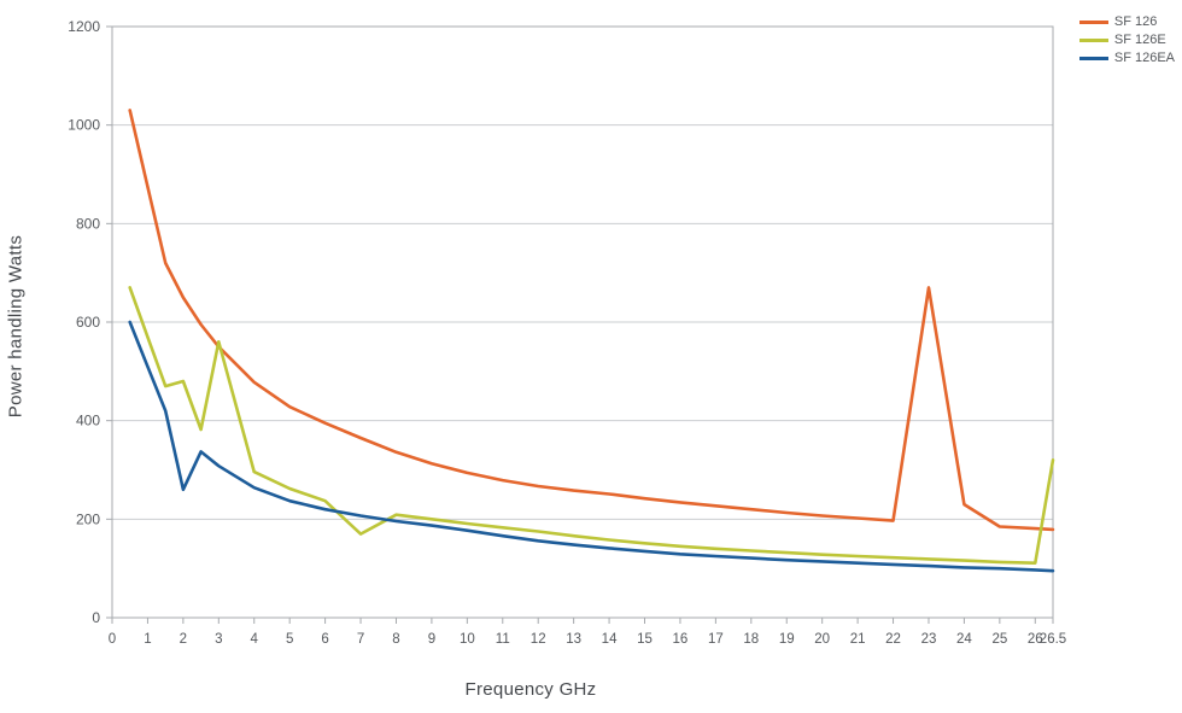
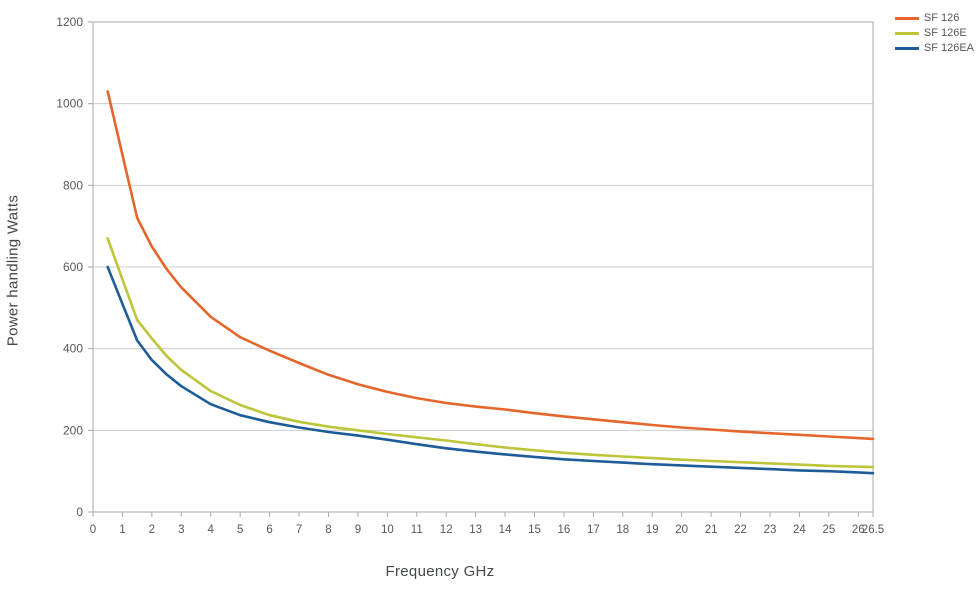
SF 126E/2: 480 -> 420
SF 126EA/2: 260 -> 370
SF 126E/3: 560 -> 350
SF 126E/7: 170 -> 220
SF 126/23: 670 -> 190
SF 126/24: 230 -> 190
SF 126E/26.5: 320 -> 110
